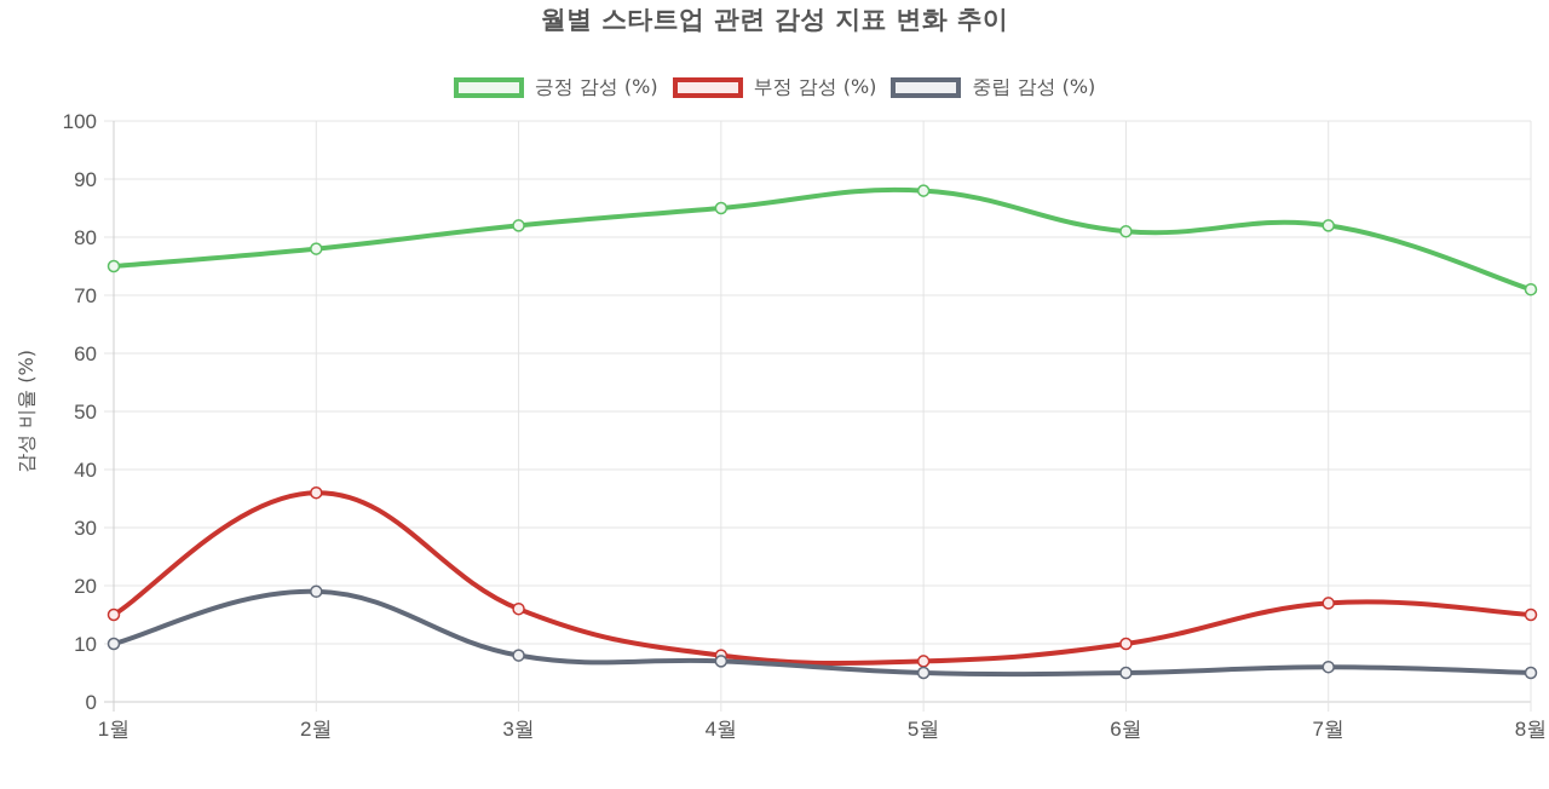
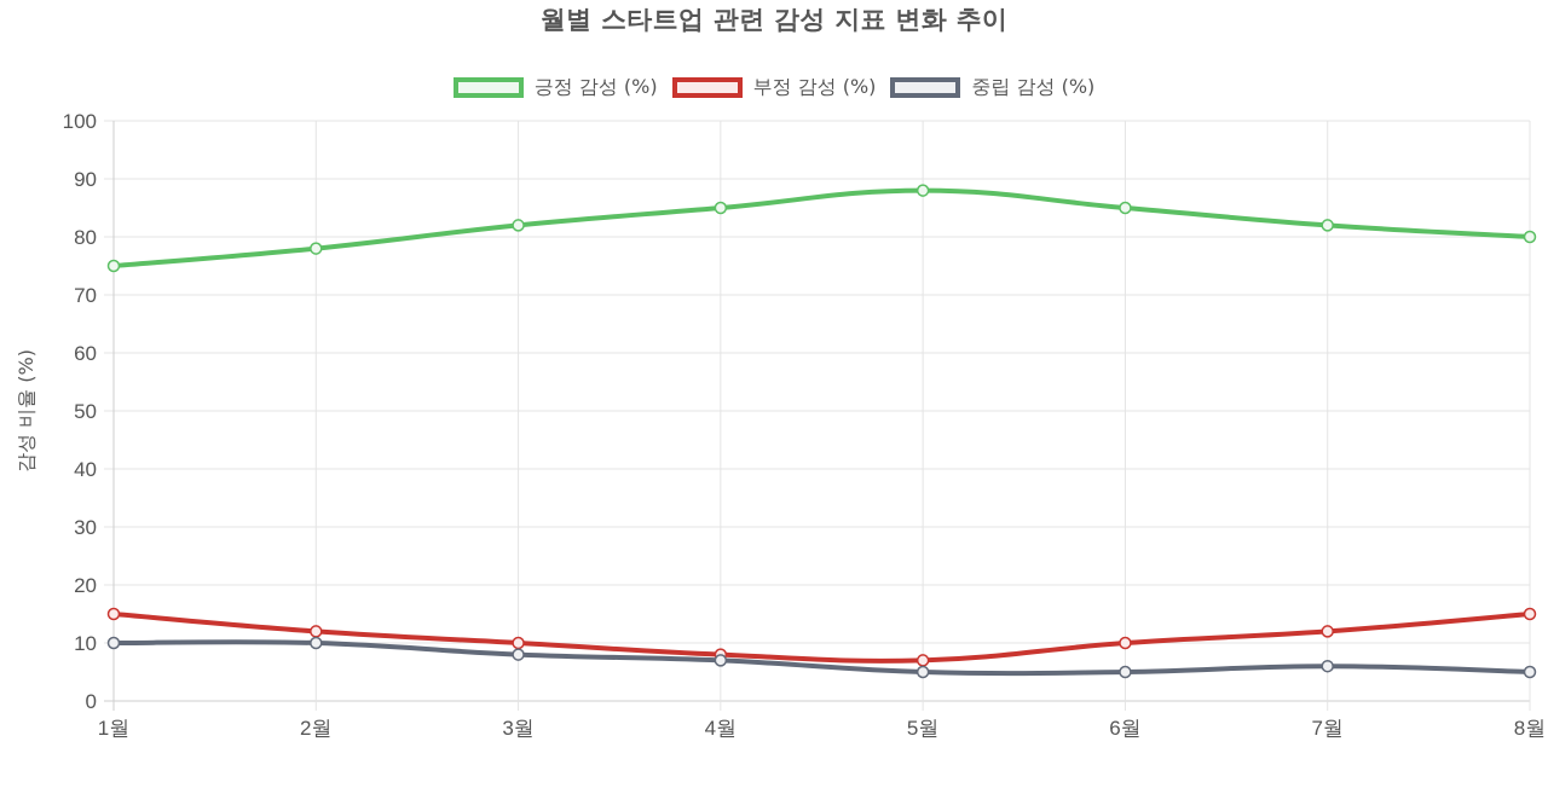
부정 감성 (%)/2월: 36 -> 12
중립 감성 (%)/2월: 19 -> 10
부정 감성 (%)/3월: 16 -> 10
긍정 감성 (%)/6월: 81 -> 85
부정 감성 (%)/7월: 17 -> 12
긍정 감성 (%)/8월: 71 -> 80
